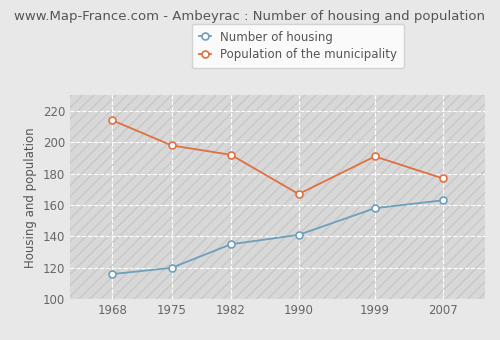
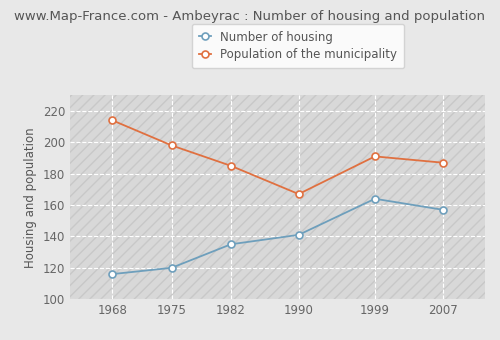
Population of the municipality/1982: 192 -> 185
Number of housing/1999: 158 -> 164
Number of housing/2007: 163 -> 157
Population of the municipality/2007: 177 -> 187
